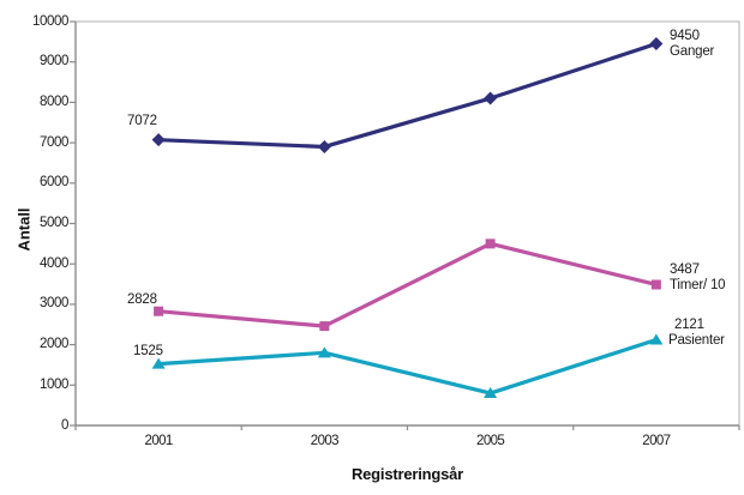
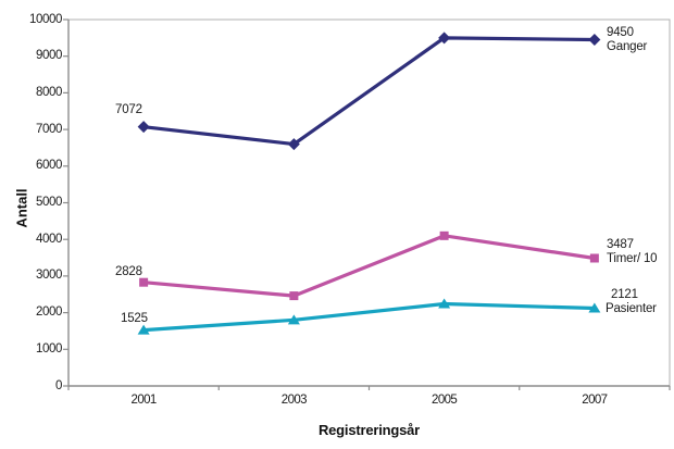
Ganger/2003: 6900 -> 6600
Ganger/2005: 8100 -> 9500
Timer/ 10/2005: 4500 -> 4100
Pasienter/2005: 800 -> 2200
